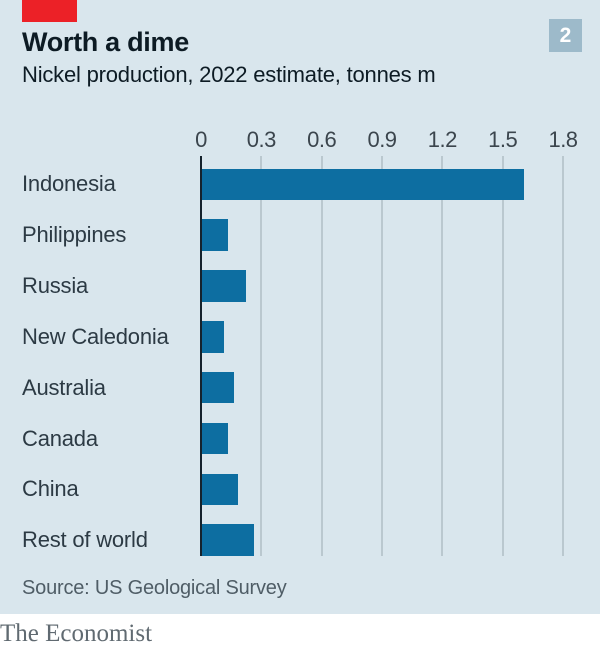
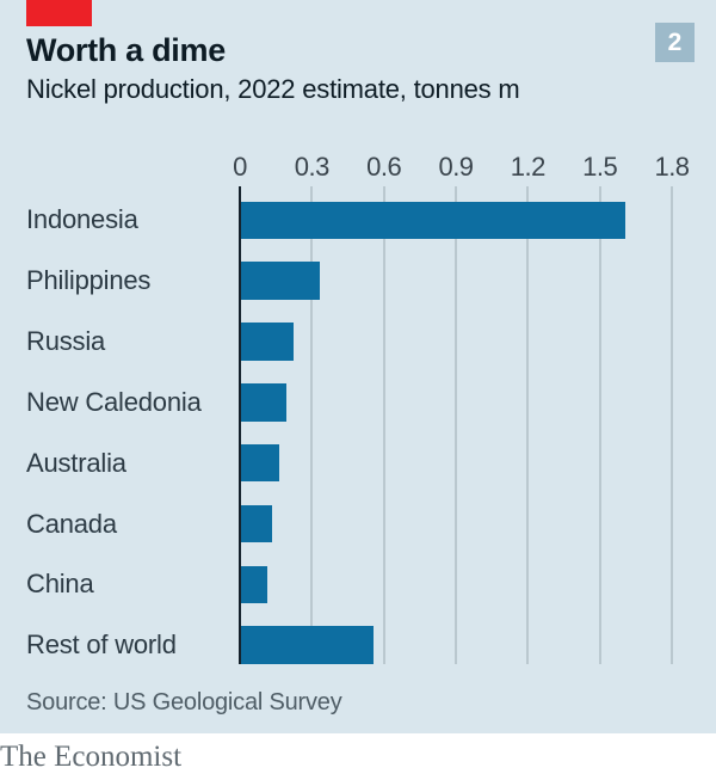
Philippines: 0.13 -> 0.33
New Caledonia: 0.11 -> 0.19
China: 0.18 -> 0.11
Rest of world: 0.26 -> 0.55
